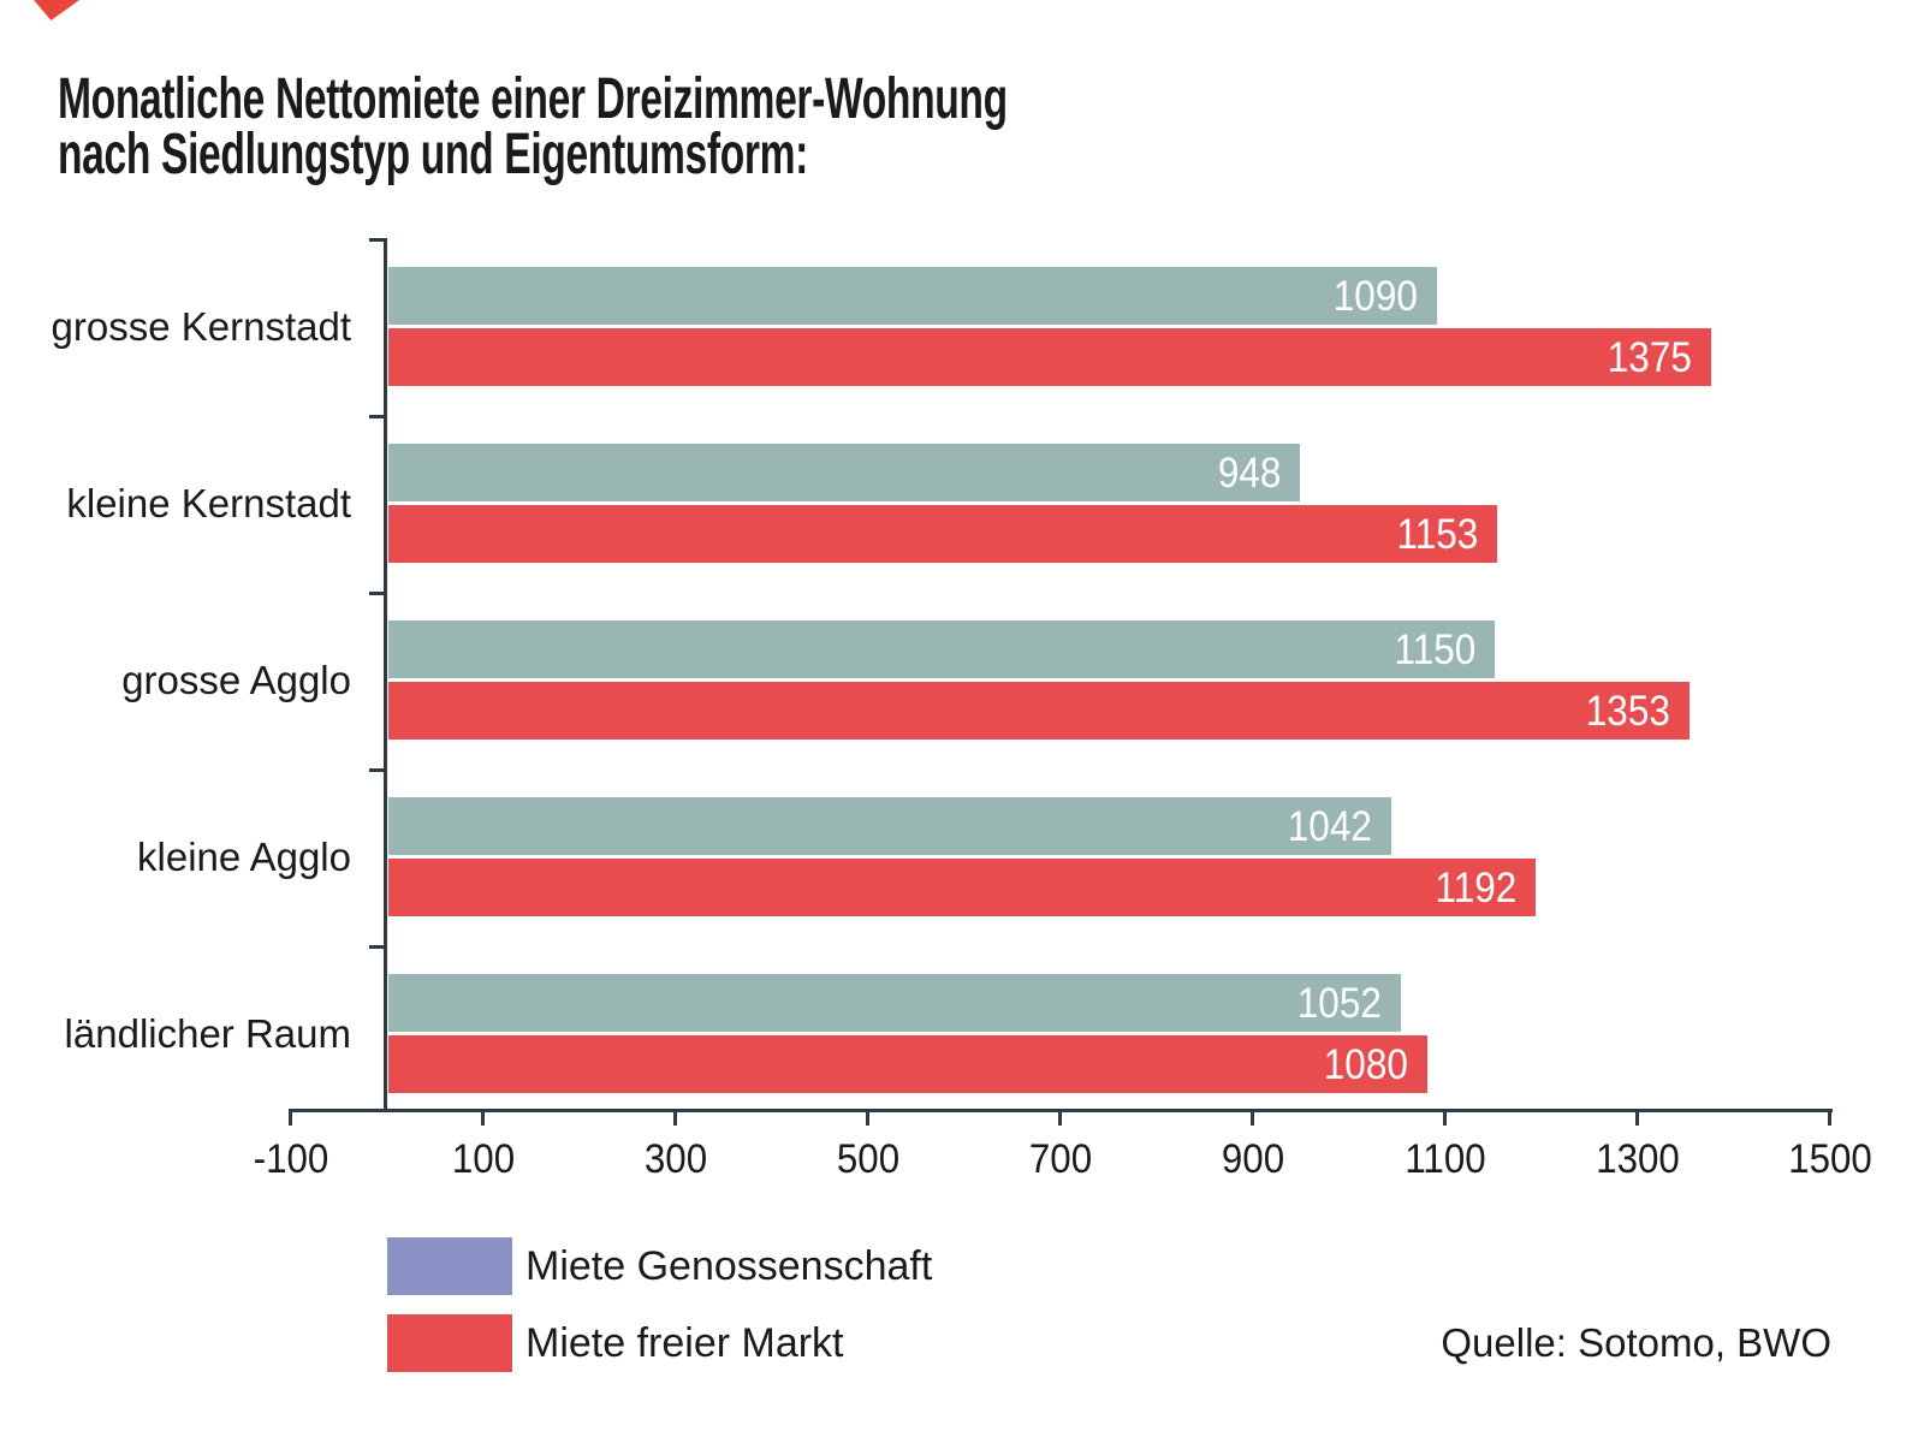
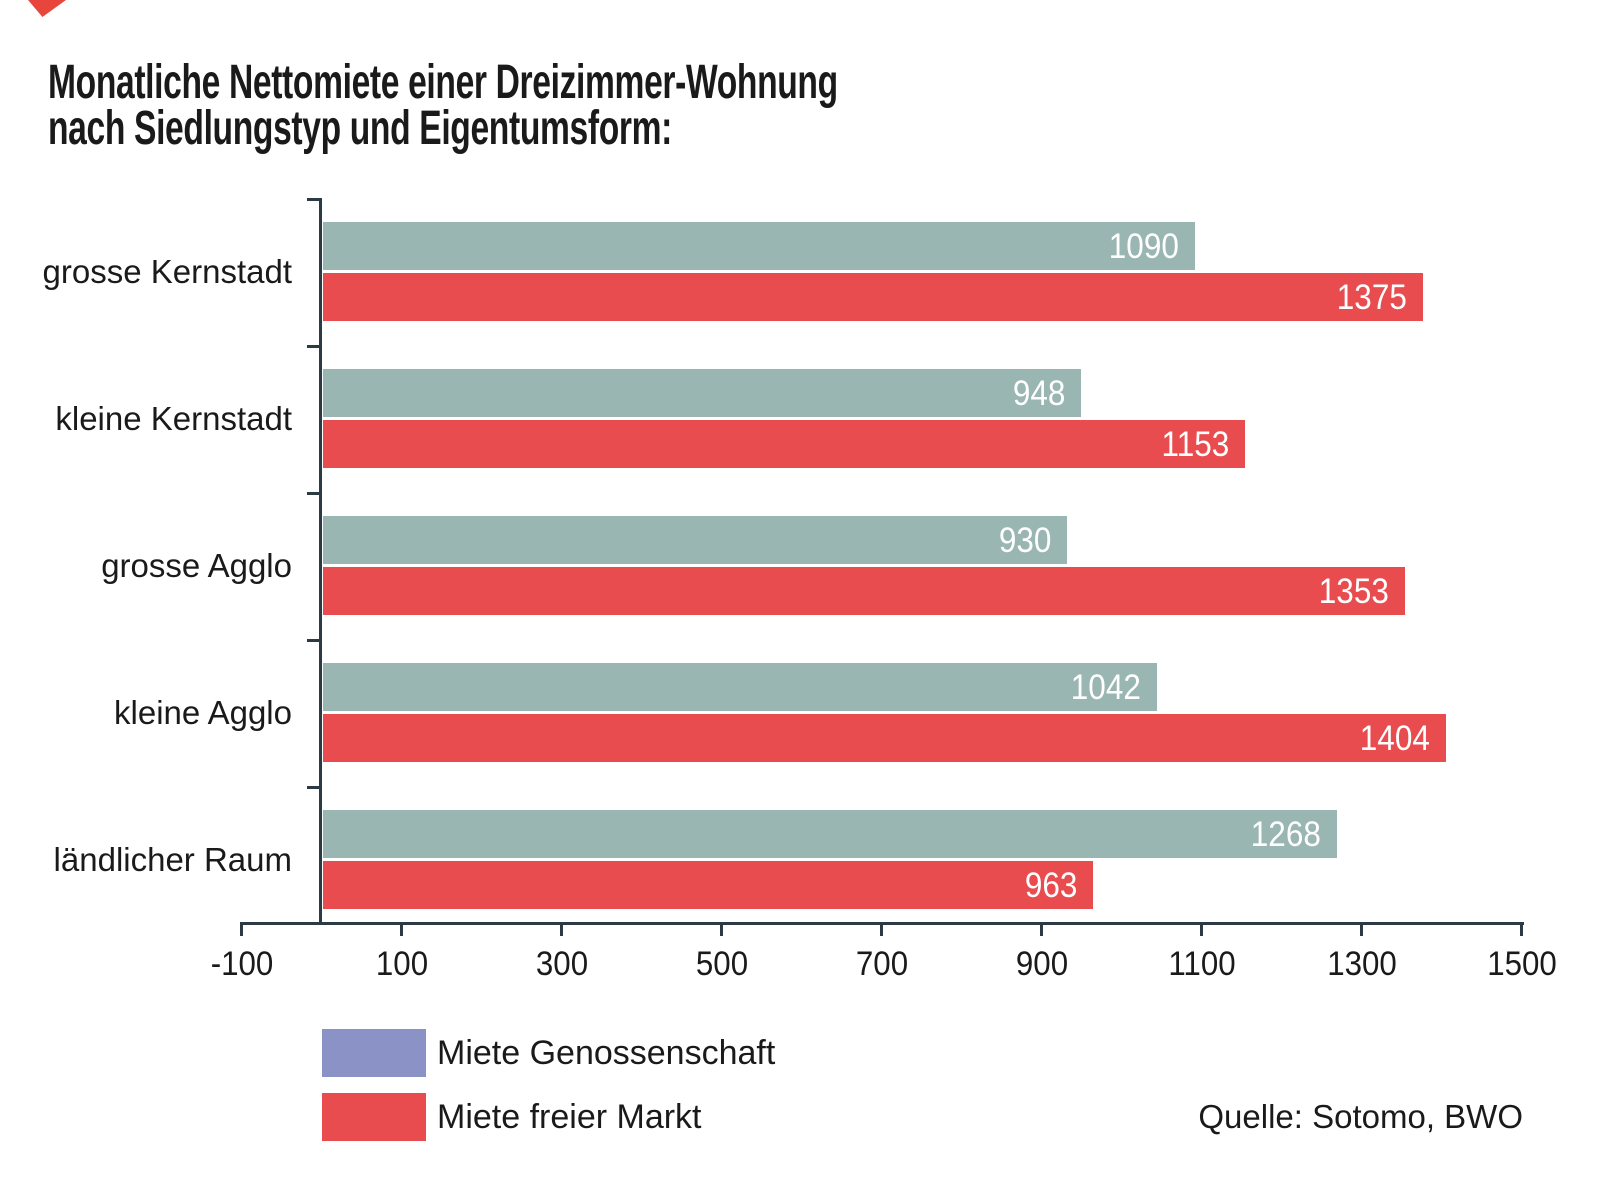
Miete Genossenschaft/grosse Agglo: 1150 -> 930
Miete freier Markt/kleine Agglo: 1192 -> 1404
Miete Genossenschaft/ländlicher Raum: 1052 -> 1268
Miete freier Markt/ländlicher Raum: 1080 -> 963
